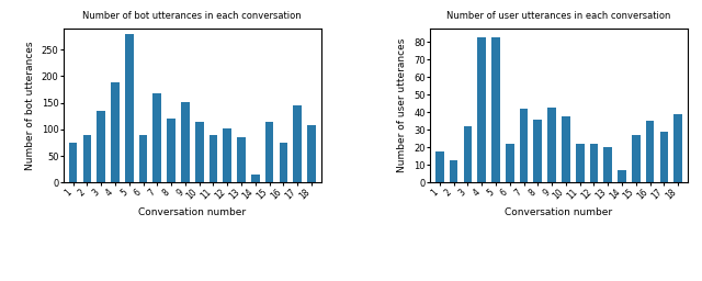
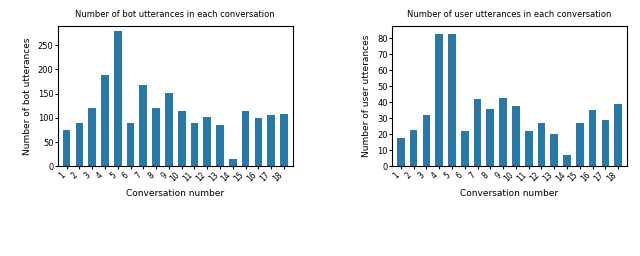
Number of bot utterances in each conversation/3: 135 -> 120
Number of bot utterances in each conversation/16: 75 -> 99
Number of bot utterances in each conversation/17: 145 -> 106
Number of user utterances in each conversation/2: 13 -> 23
Number of user utterances in each conversation/12: 22 -> 27
